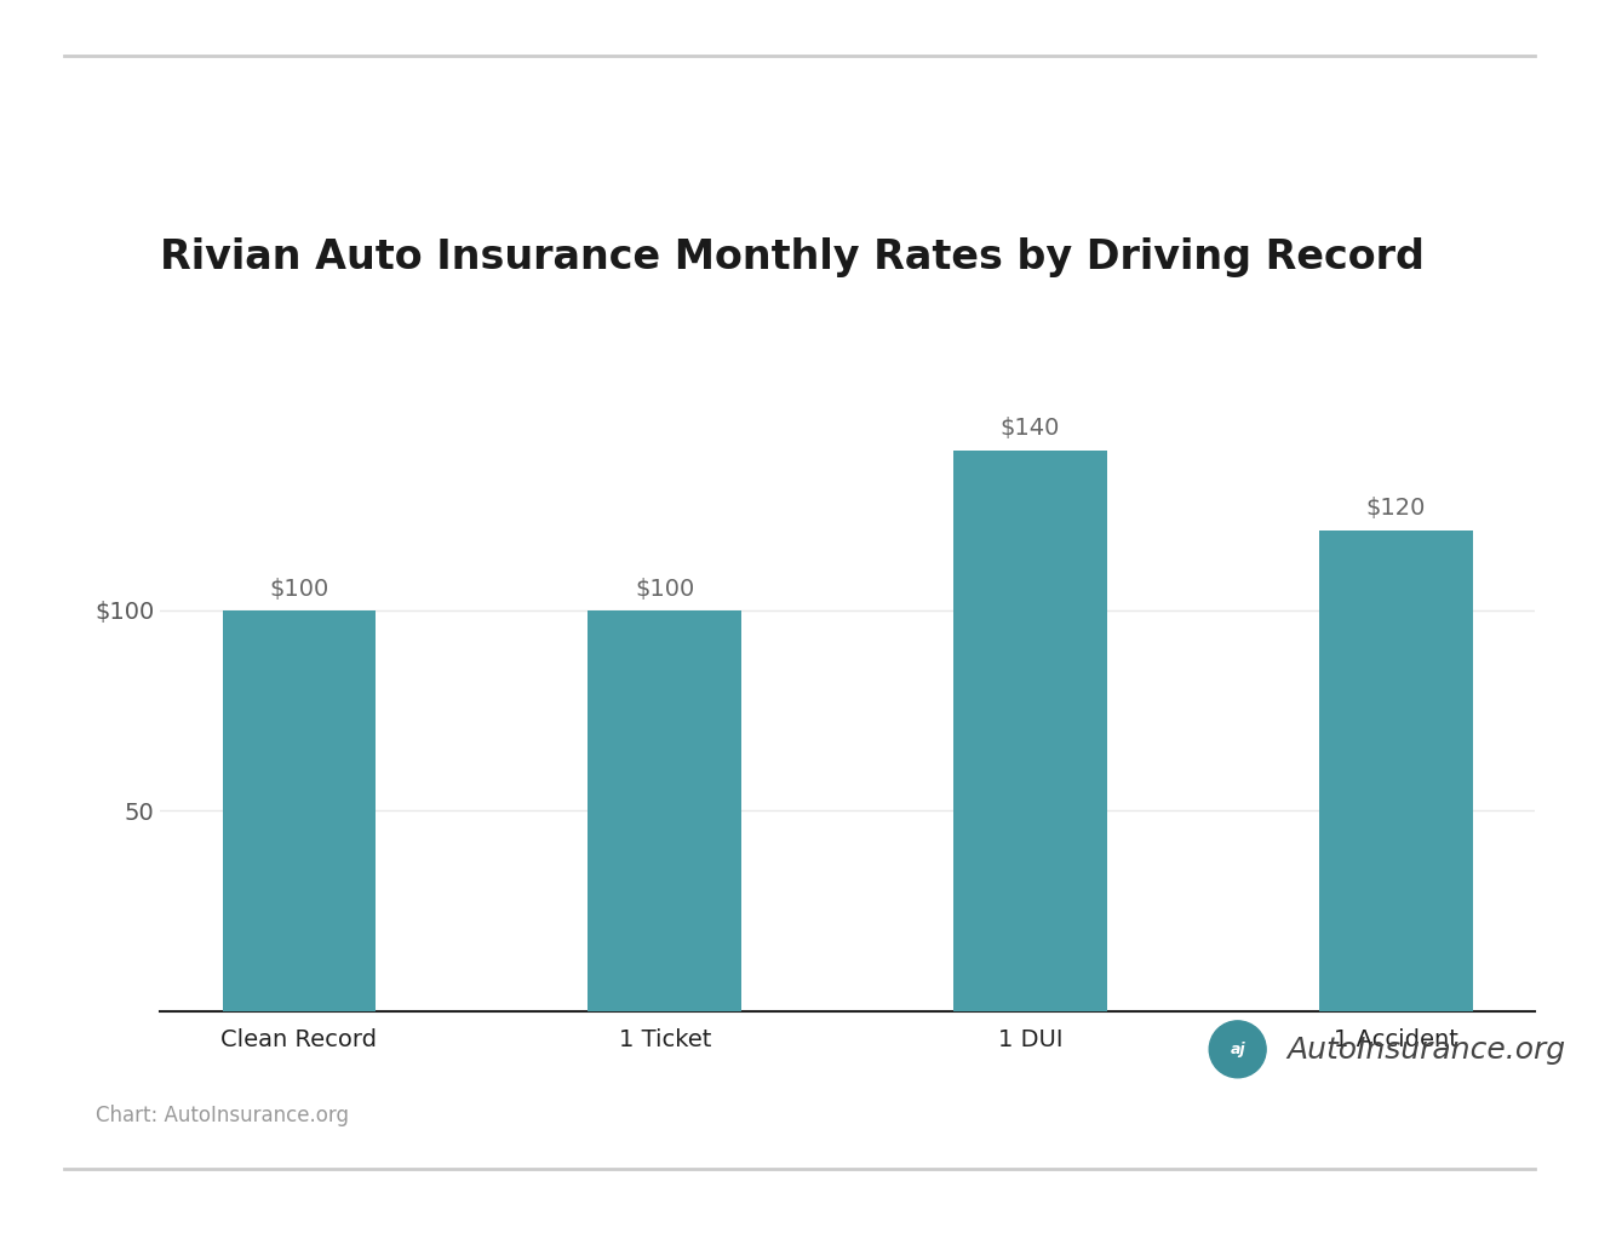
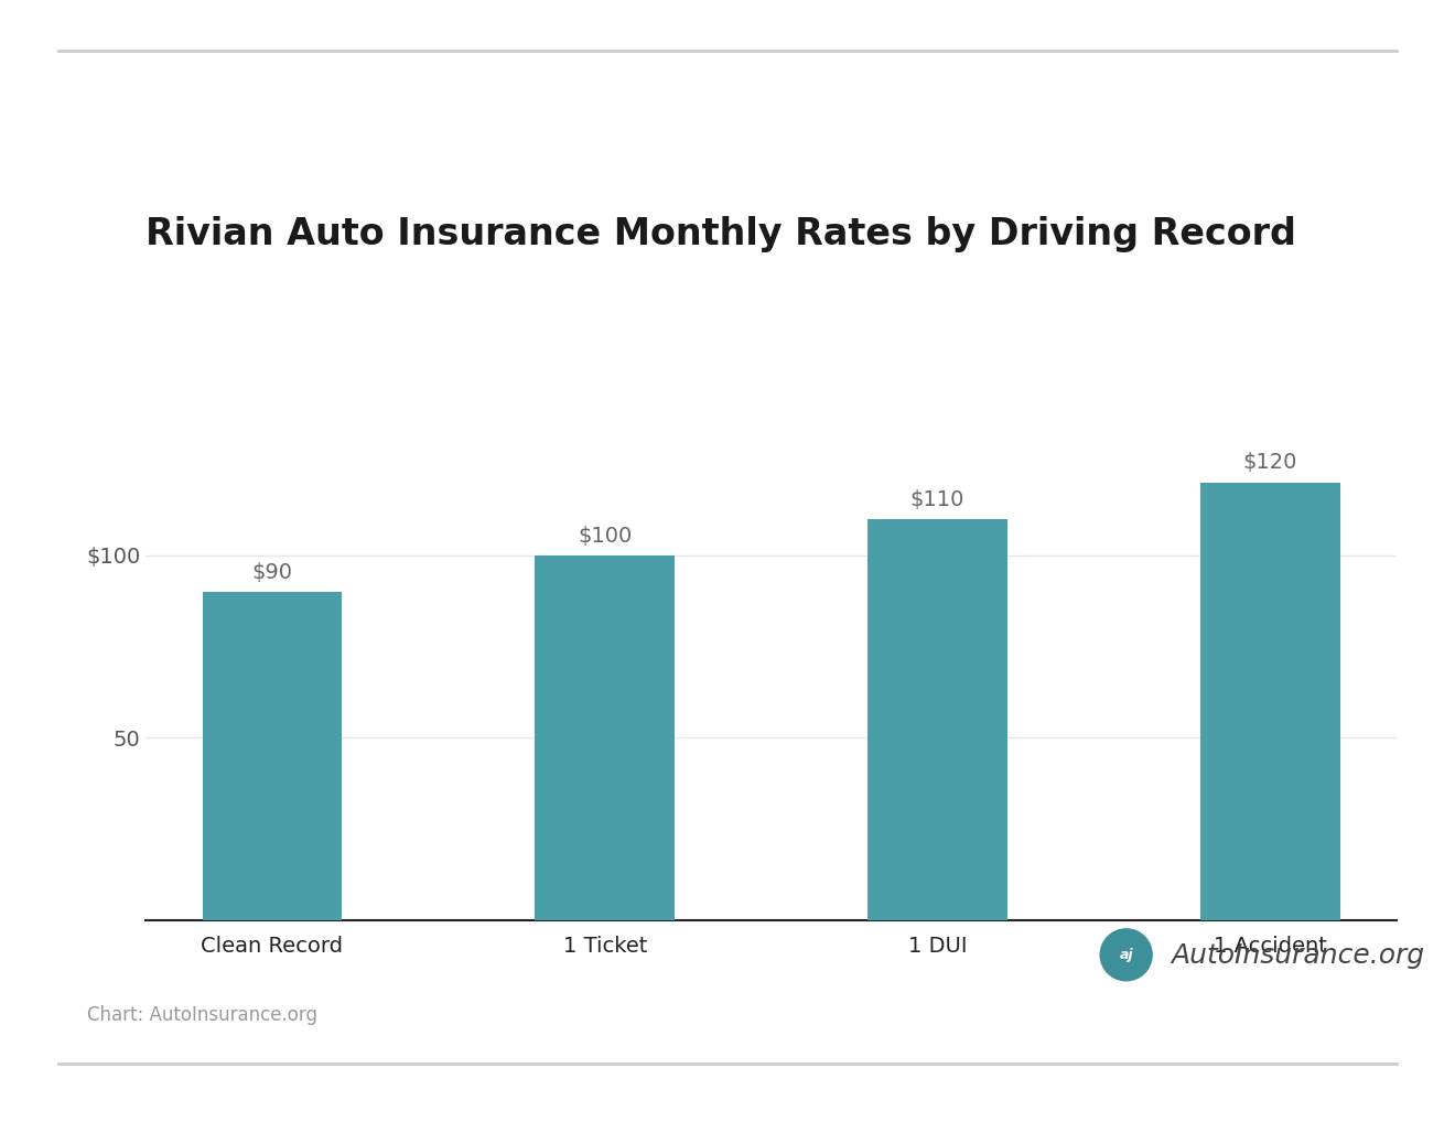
Clean Record: $100 -> $90
1 DUI: $140 -> $110
